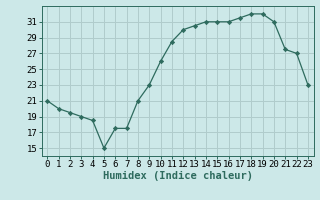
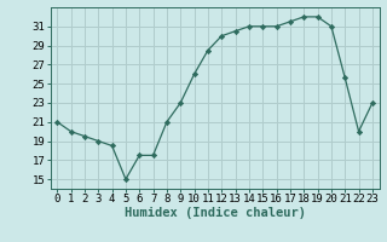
21: 27.5 -> 25.6
22: 27.0 -> 20.0
